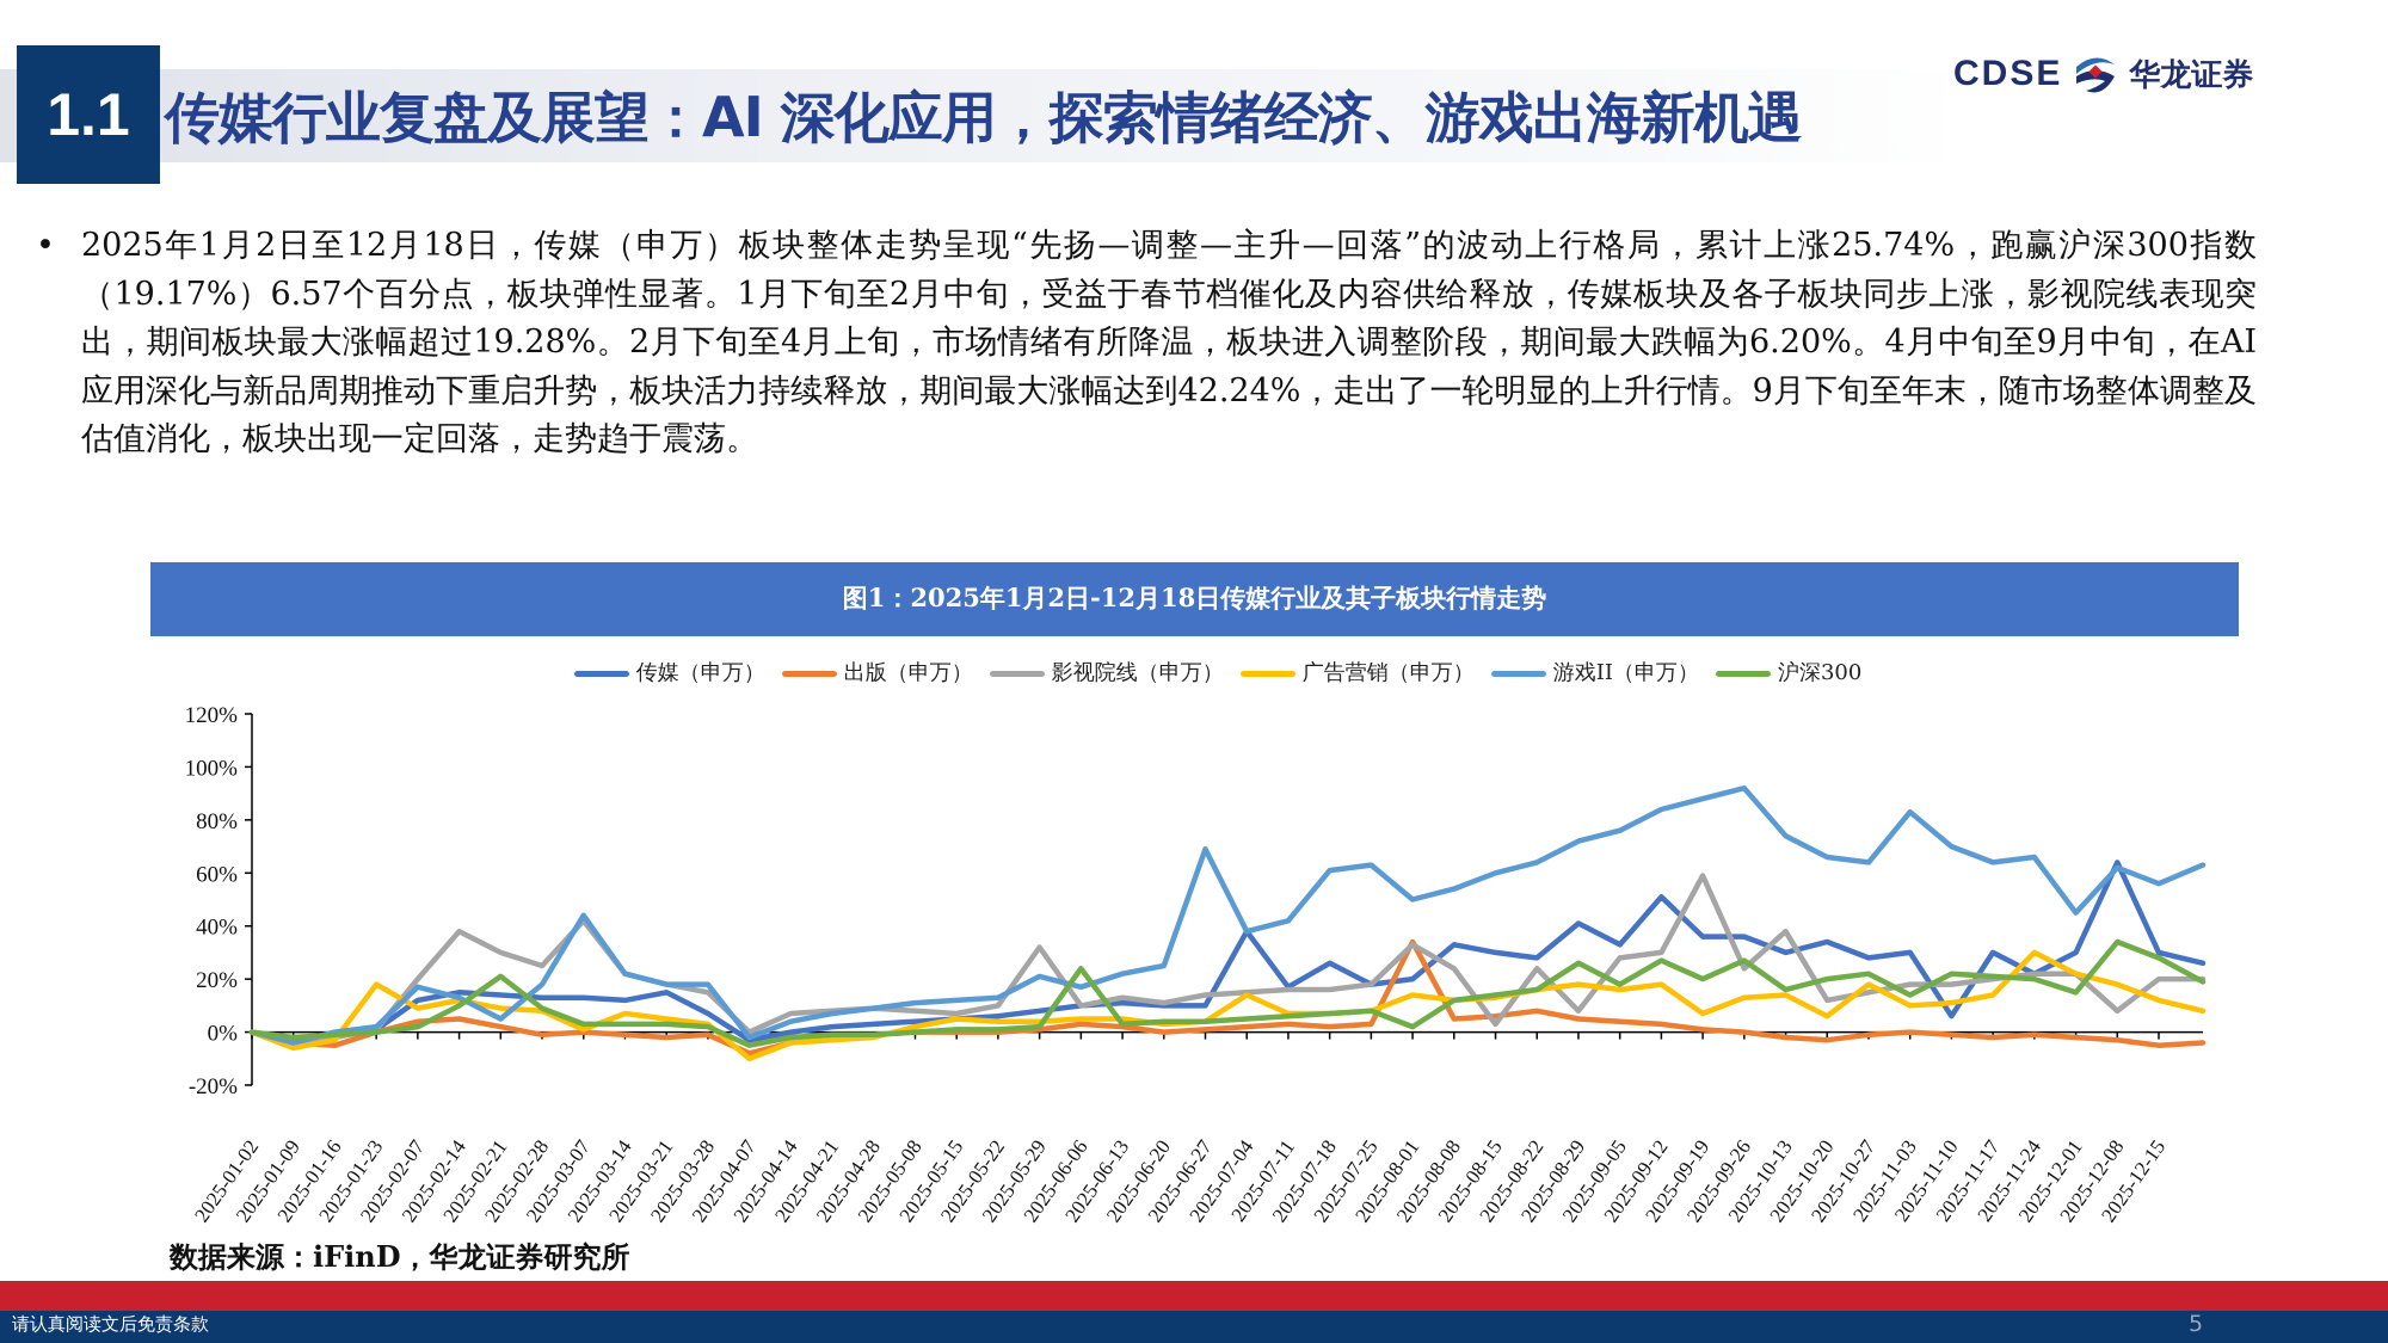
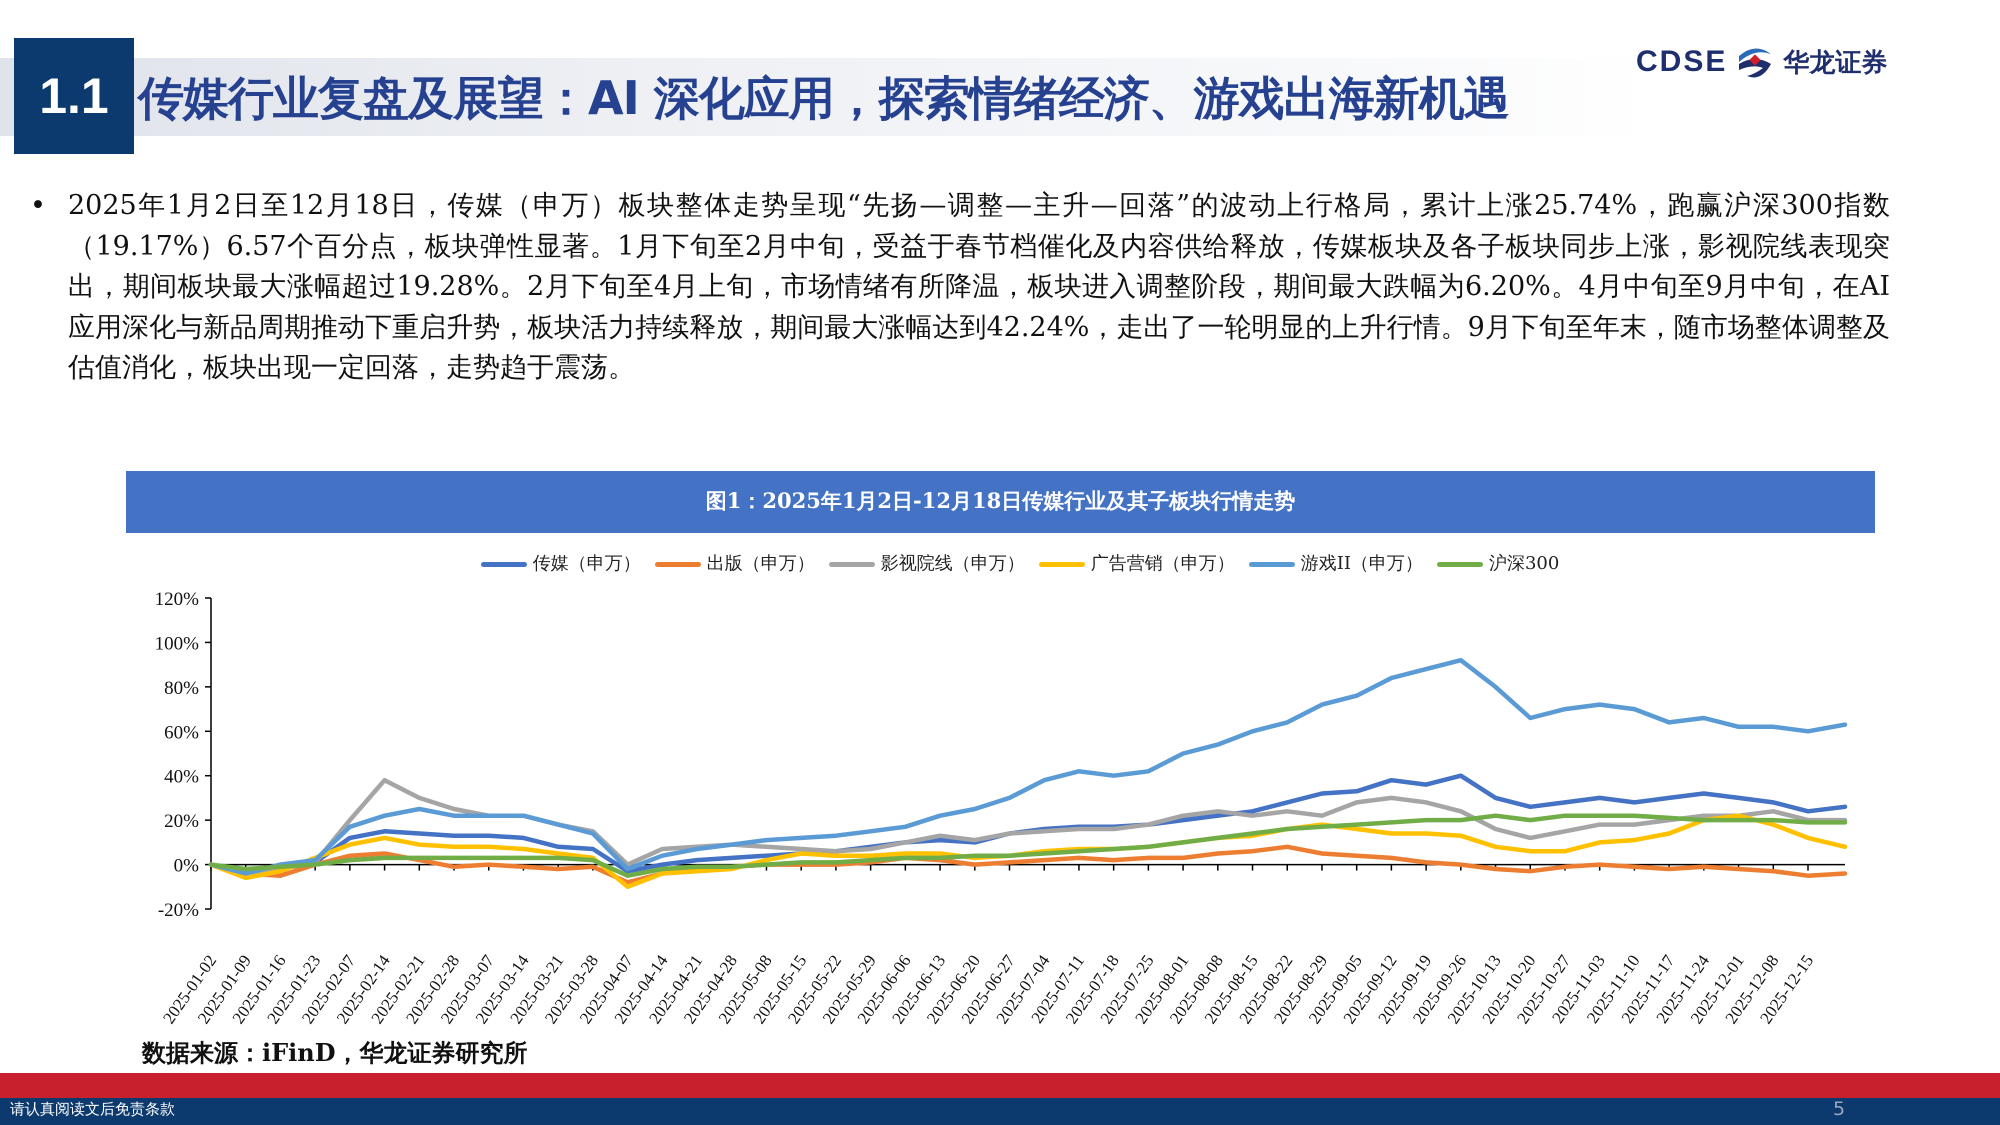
广告营销（申万）/2025-01-23: 18% -> 3%
游戏II（申万）/2025-02-14: 13% -> 22%
沪深300/2025-02-14: 10% -> 3%
游戏II（申万）/2025-02-21: 5% -> 25%
沪深300/2025-02-21: 21% -> 3%
游戏II（申万）/2025-02-28: 18% -> 22%
沪深300/2025-02-28: 9% -> 3%
影视院线（申万）/2025-03-07: 42% -> 22%
广告营销（申万）/2025-03-07: 1% -> 8%
游戏II（申万）/2025-03-07: 44% -> 22%
传媒（申万）/2025-03-21: 15% -> 8%
游戏II（申万）/2025-03-28: 18% -> 14%
影视院线（申万）/2025-05-22: 10% -> 6%
影视院线（申万）/2025-05-29: 32% -> 7%
游戏II（申万）/2025-05-29: 21% -> 15%
沪深300/2025-06-06: 24% -> 3%
传媒（申万）/2025-06-27: 10% -> 14%
游戏II（申万）/2025-06-27: 69% -> 30%
传媒（申万）/2025-07-04: 38% -> 16%
广告营销（申万）/2025-07-04: 14% -> 6%
传媒（申万）/2025-07-18: 26% -> 17%
游戏II（申万）/2025-07-18: 61% -> 40%
游戏II（申万）/2025-07-25: 63% -> 42%
出版（申万）/2025-08-01: 34% -> 3%
影视院线（申万）/2025-08-01: 33% -> 22%
广告营销（申万）/2025-08-01: 14% -> 10%
沪深300/2025-08-01: 2% -> 10%
传媒（申万）/2025-08-08: 33% -> 22%
传媒（申万）/2025-08-15: 30% -> 24%
影视院线（申万）/2025-08-15: 3% -> 22%
传媒（申万）/2025-08-29: 41% -> 32%
影视院线（申万）/2025-08-29: 8% -> 22%
沪深300/2025-08-29: 26% -> 17%
传媒（申万）/2025-09-12: 51% -> 38%
广告营销（申万）/2025-09-12: 18% -> 14%
沪深300/2025-09-12: 27% -> 19%
影视院线（申万）/2025-09-19: 59% -> 28%
广告营销（申万）/2025-09-19: 7% -> 14%
传媒（申万）/2025-09-26: 36% -> 40%
沪深300/2025-09-26: 27% -> 20%
影视院线（申万）/2025-10-13: 38% -> 16%
广告营销（申万）/2025-10-13: 14% -> 8%
游戏II（申万）/2025-10-13: 74% -> 80%
沪深300/2025-10-13: 16% -> 22%
传媒（申万）/2025-10-20: 34% -> 26%
广告营销（申万）/2025-10-27: 18% -> 6%
游戏II（申万）/2025-10-27: 64% -> 70%
游戏II（申万）/2025-11-03: 83% -> 72%
沪深300/2025-11-03: 14% -> 22%
传媒（申万）/2025-11-10: 6% -> 28%
传媒（申万）/2025-11-24: 22% -> 32%
广告营销（申万）/2025-11-24: 30% -> 20%
游戏II（申万）/2025-12-01: 45% -> 62%
沪深300/2025-12-01: 15% -> 20%
传媒（申万）/2025-12-08: 64% -> 28%
影视院线（申万）/2025-12-08: 8% -> 24%
沪深300/2025-12-08: 34% -> 20%
传媒（申万）/2025-12-15: 30% -> 24%
游戏II（申万）/2025-12-15: 56% -> 60%
沪深300/2025-12-15: 28% -> 19%
